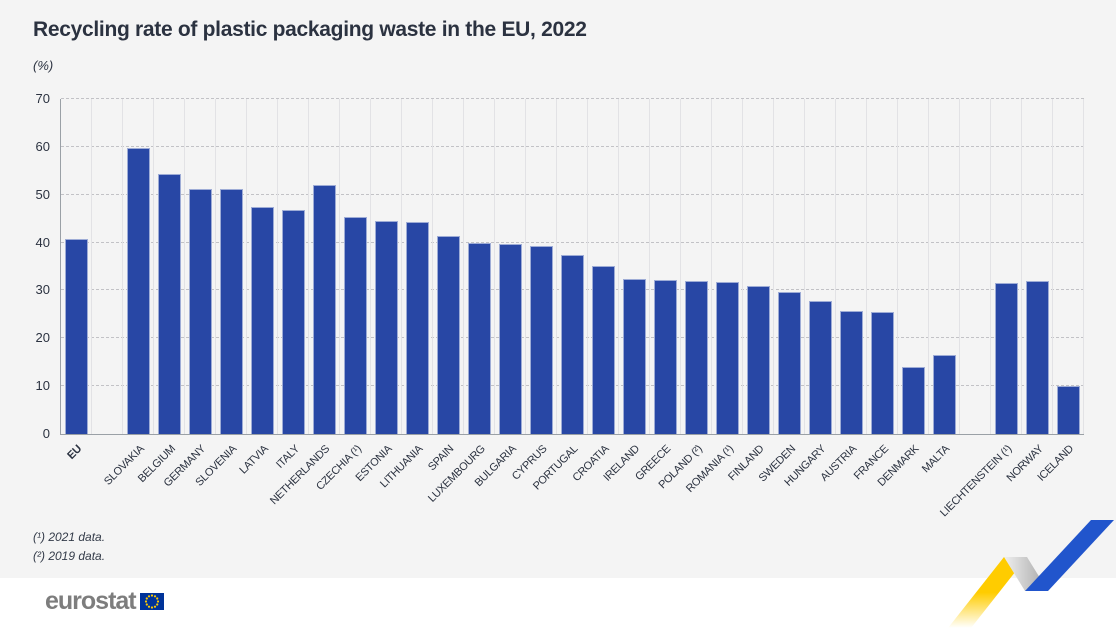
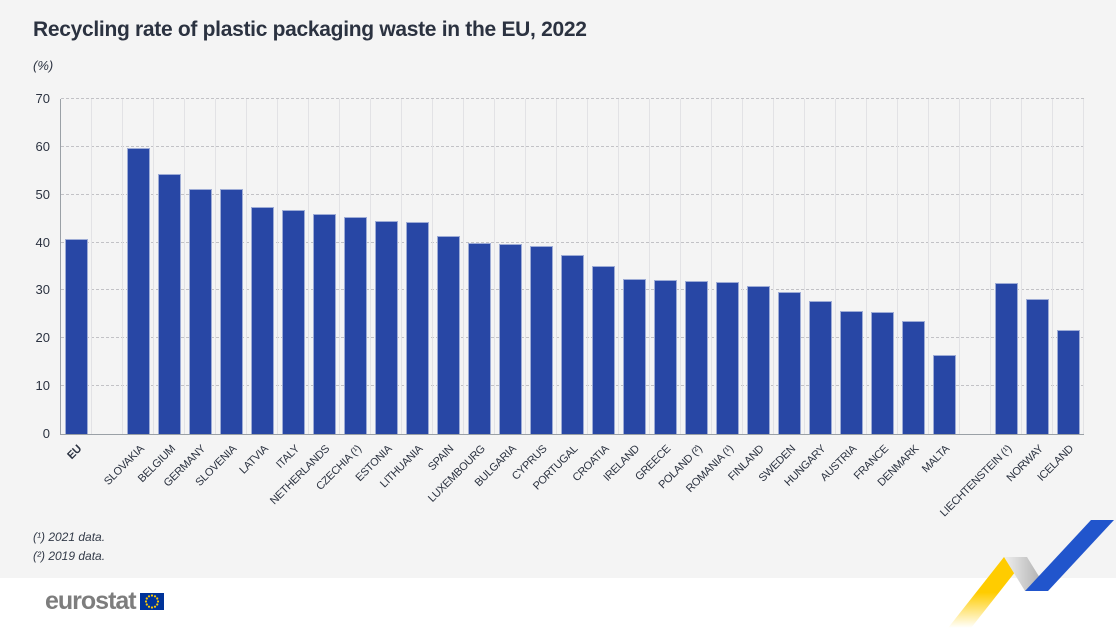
NETHERLANDS: 52 -> 46
DENMARK: 14 -> 24
NORWAY: 32 -> 28
ICELAND: 10 -> 22
